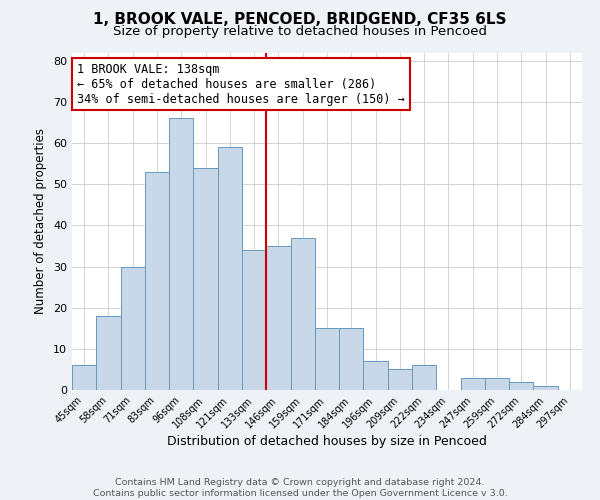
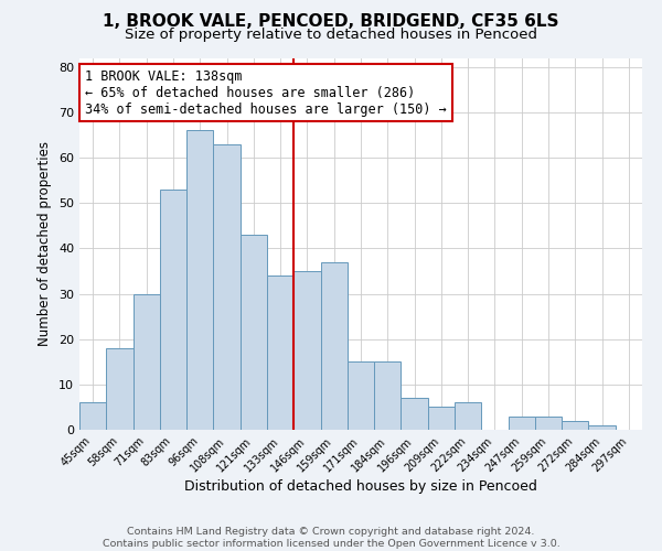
108sqm: 54 -> 63
121sqm: 59 -> 43
